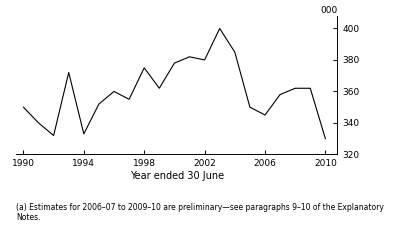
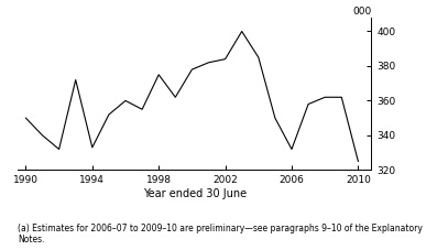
2002: 380 -> 384
2006: 345 -> 332
2010: 330 -> 325
